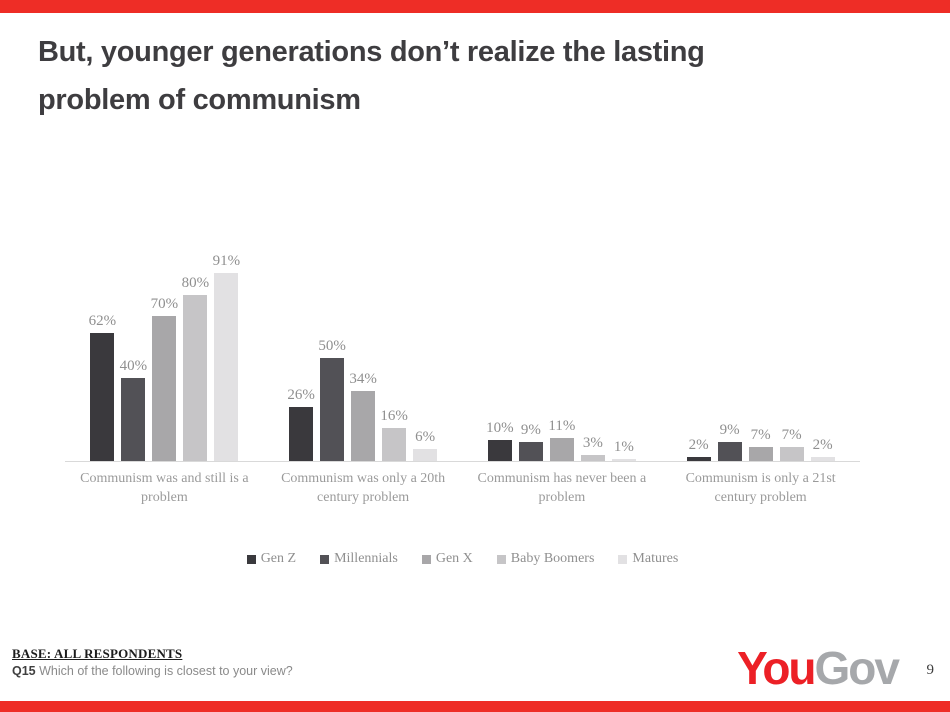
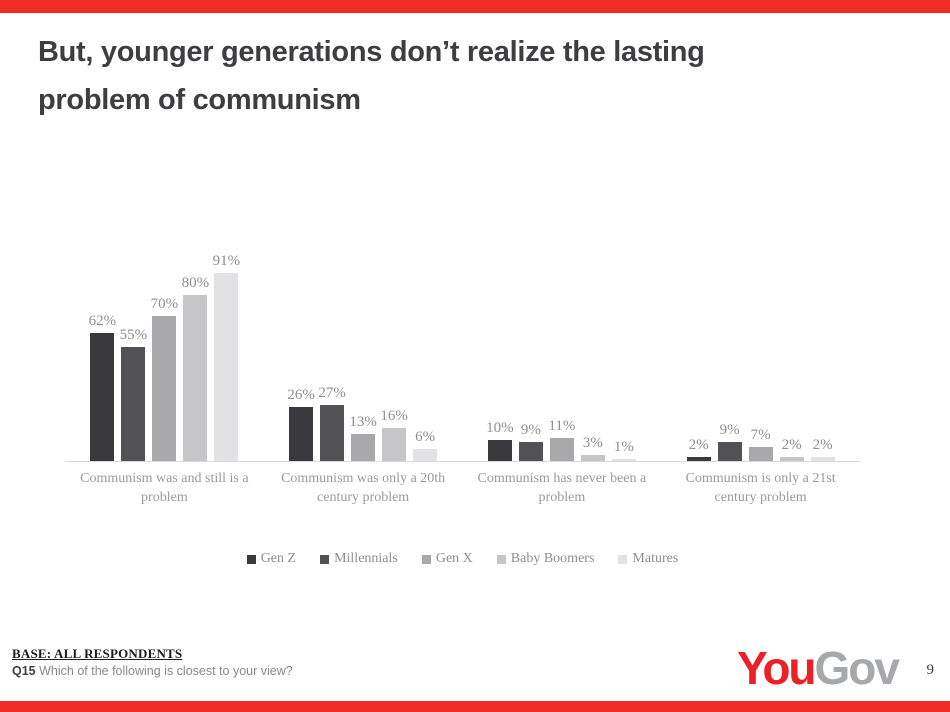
Millennials/Communism was and still is a problem: 40% -> 55%
Millennials/Communism was only a 20th century problem: 50% -> 27%
Gen X/Communism was only a 20th century problem: 34% -> 13%
Baby Boomers/Communism is only a 21st century problem: 7% -> 2%
